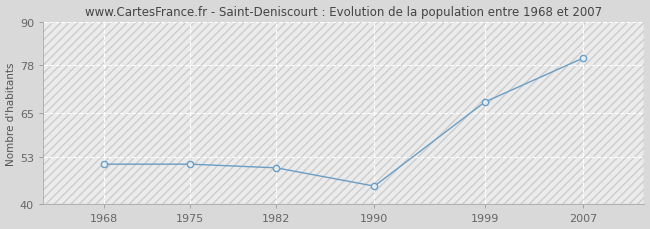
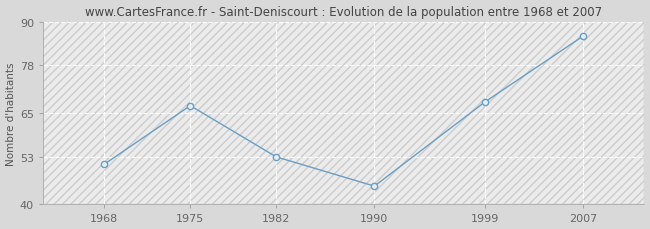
1975: 51 -> 67
1982: 50 -> 53
2007: 80 -> 86
